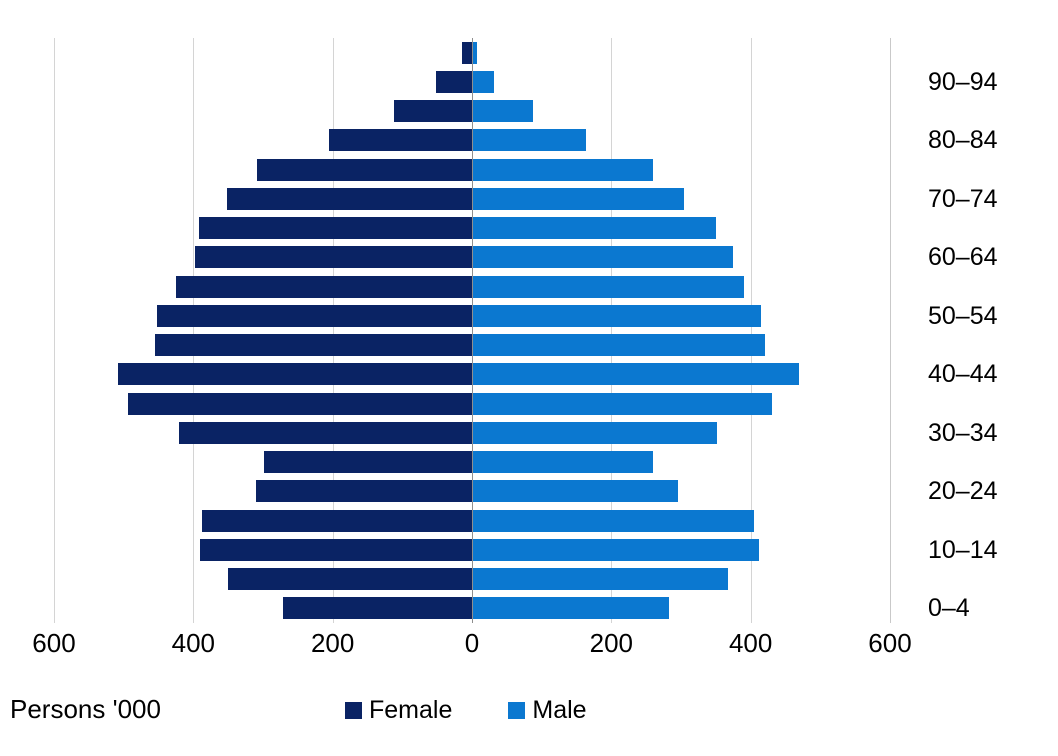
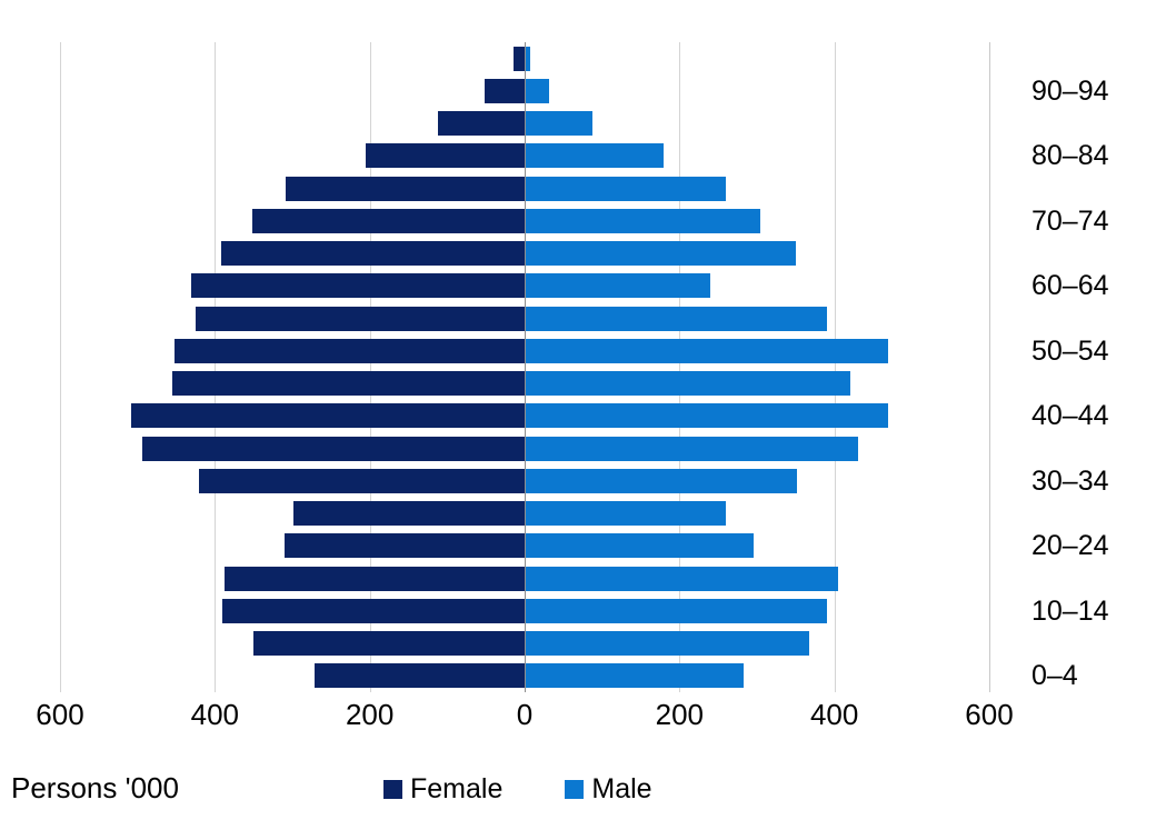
Male/10–14: 410 -> 390
Male/50–54: 420 -> 470
Female/60–64: 400 -> 430
Male/60–64: 380 -> 240
Male/80–84: 160 -> 180
